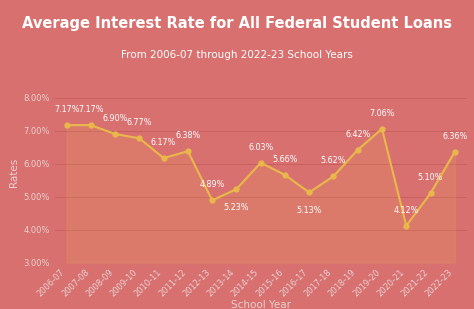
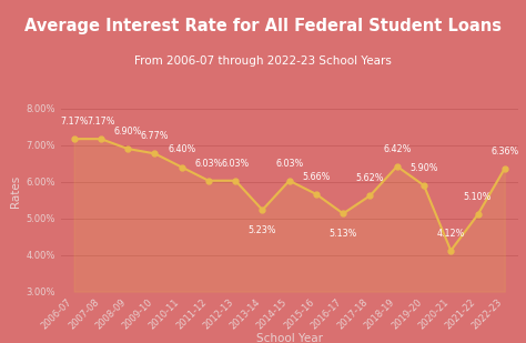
2010-11: 6.17% -> 6.40%
2011-12: 6.38% -> 6.03%
2012-13: 4.89% -> 6.03%
2019-20: 7.06% -> 5.90%
